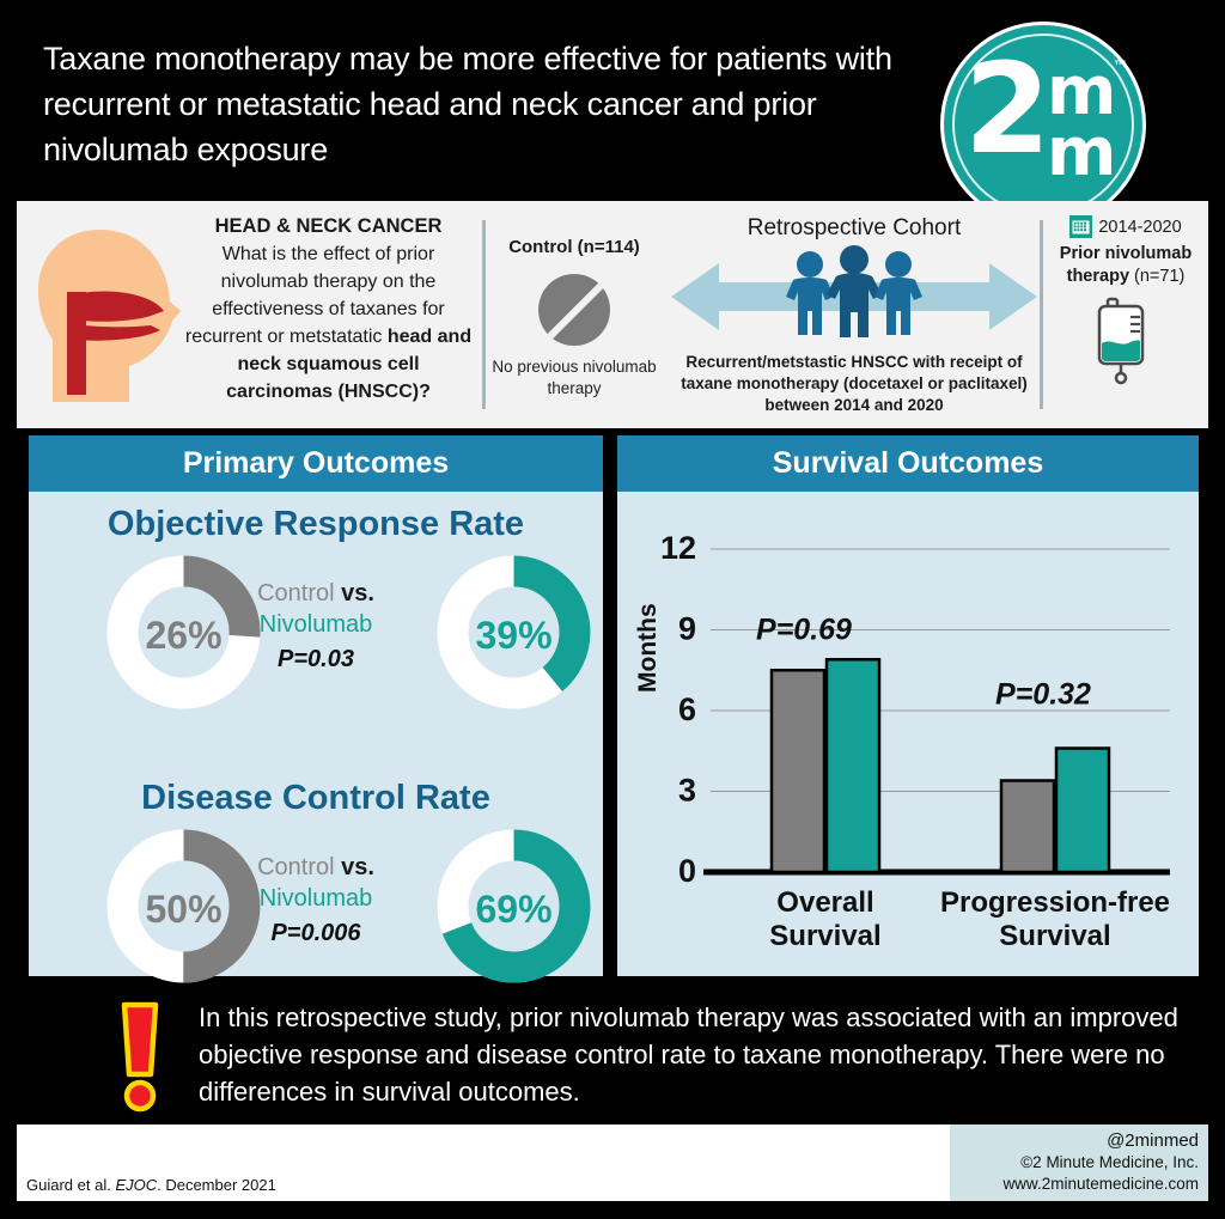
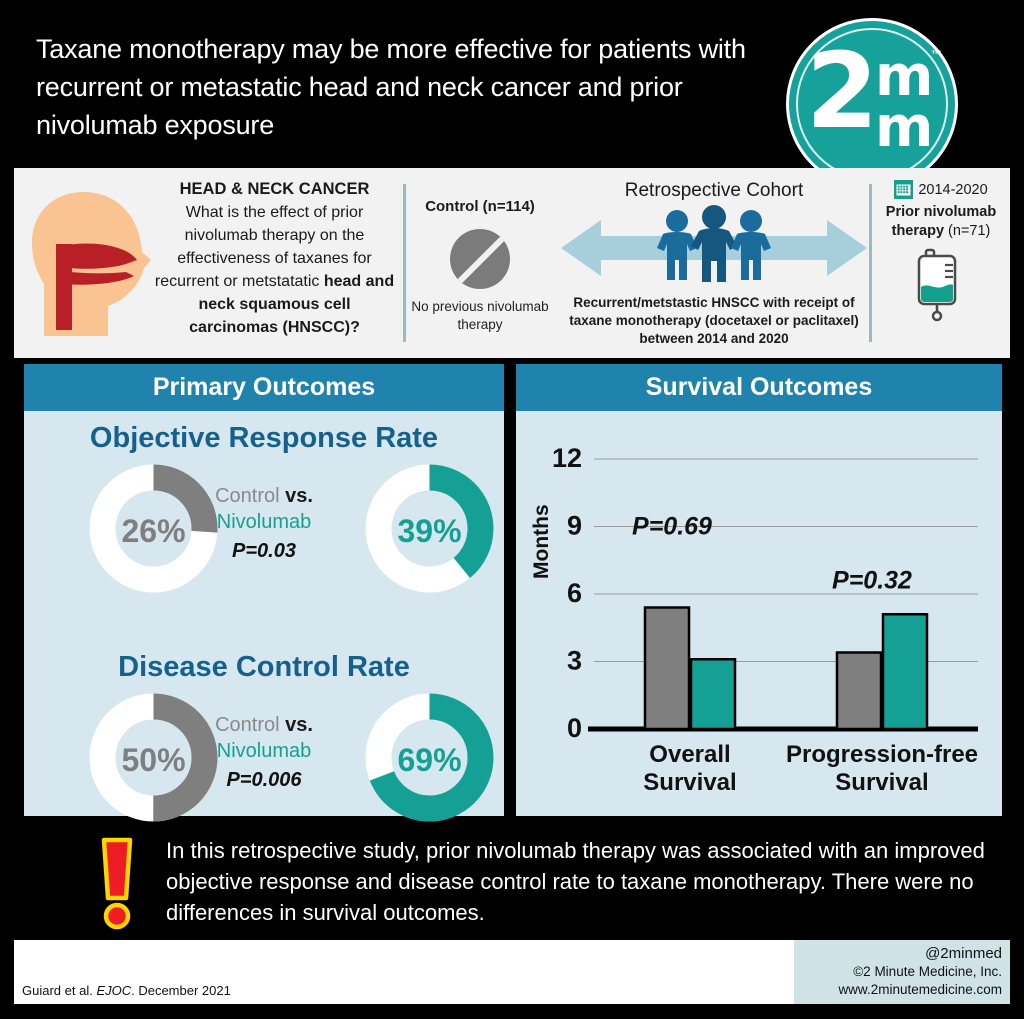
Control/Overall Survival: 7.5 -> 5.4
Nivolumab/Overall Survival: 7.9 -> 3.1
Nivolumab/Progression-free Survival: 4.6 -> 5.1
